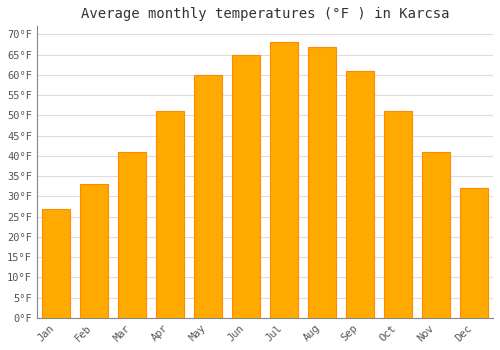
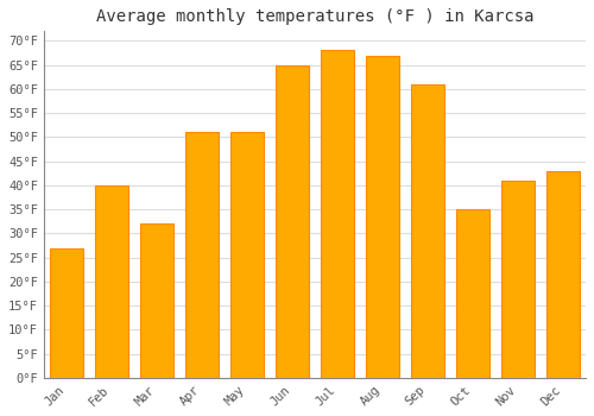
Feb: 33°F -> 40°F
Mar: 41°F -> 32°F
May: 60°F -> 51°F
Oct: 51°F -> 35°F
Dec: 32°F -> 43°F
